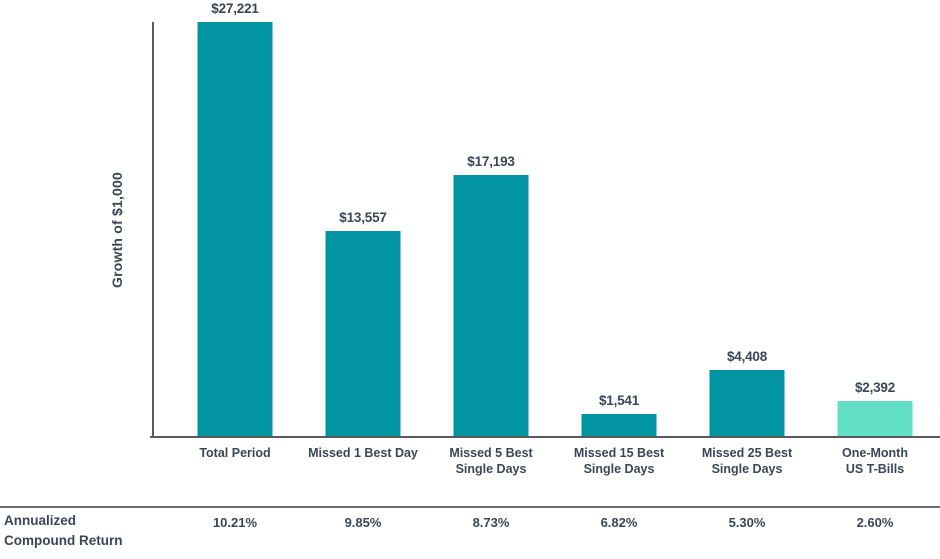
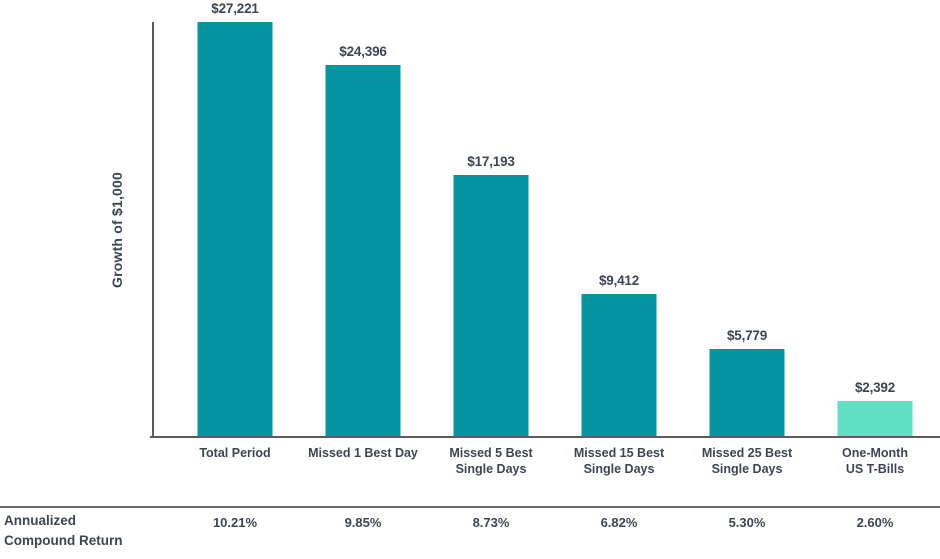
Missed 1 Best Day: $13,557 -> $24,396
Missed 15 Best Single Days: $1,541 -> $9,412
Missed 25 Best Single Days: $4,408 -> $5,779
